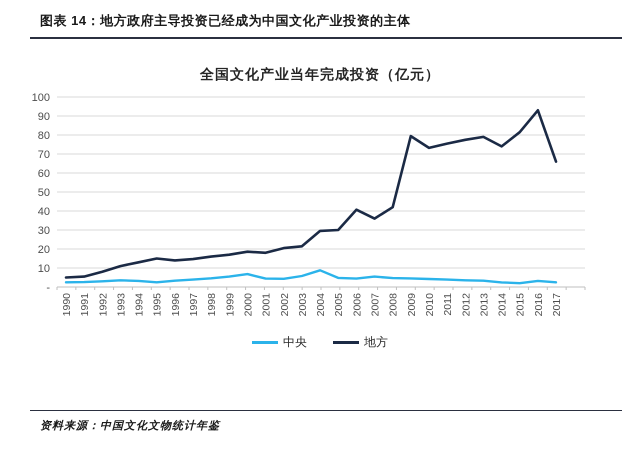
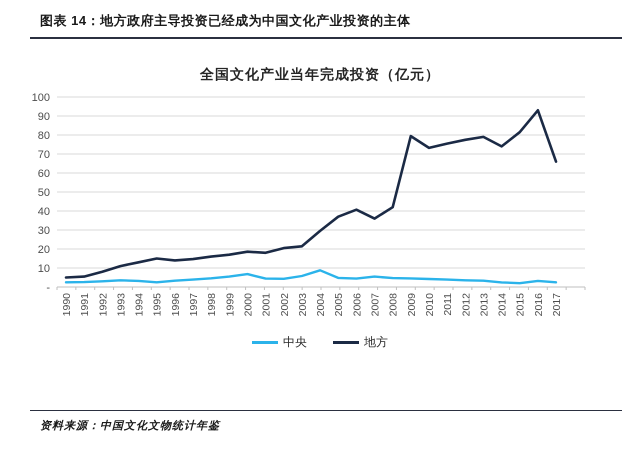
地方/2005: 30 -> 37
